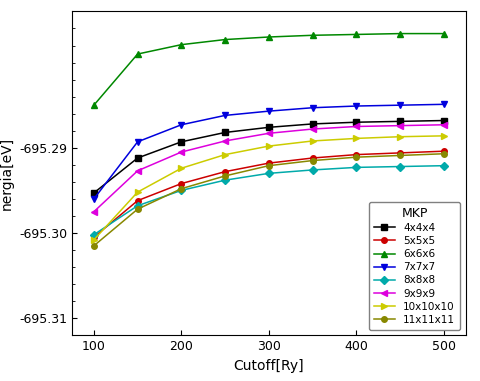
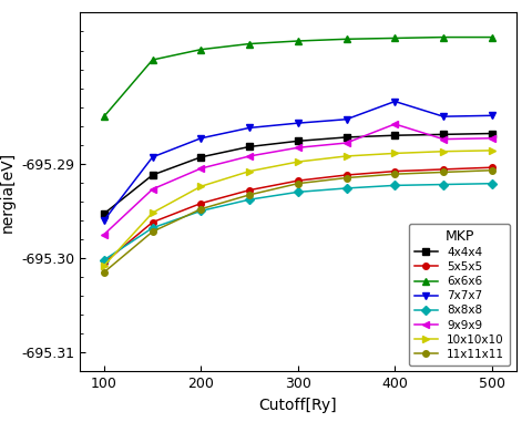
7x7x7/400: -695.2851 -> -695.2834
9x9x9/400: -695.2875 -> -695.2858
